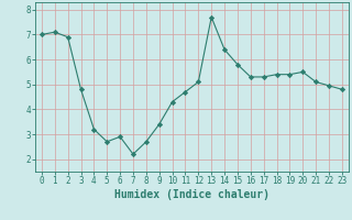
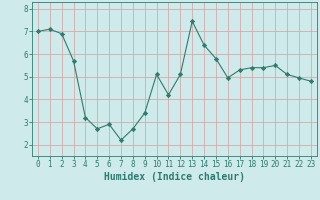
3: 4.80 -> 5.70
10: 4.30 -> 5.10
11: 4.70 -> 4.20
13: 7.70 -> 7.45
16: 5.30 -> 4.95
